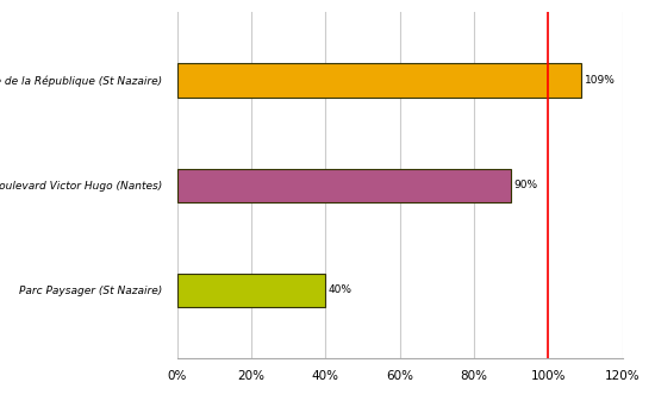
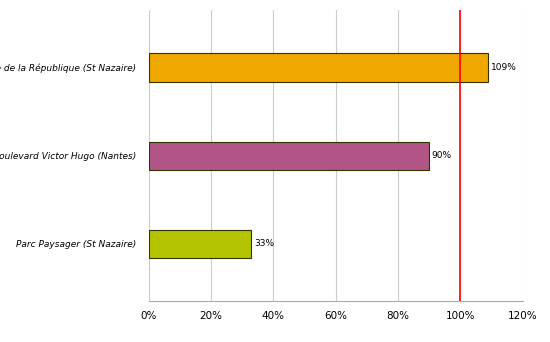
Parc Paysager (St Nazaire): 40% -> 33%
